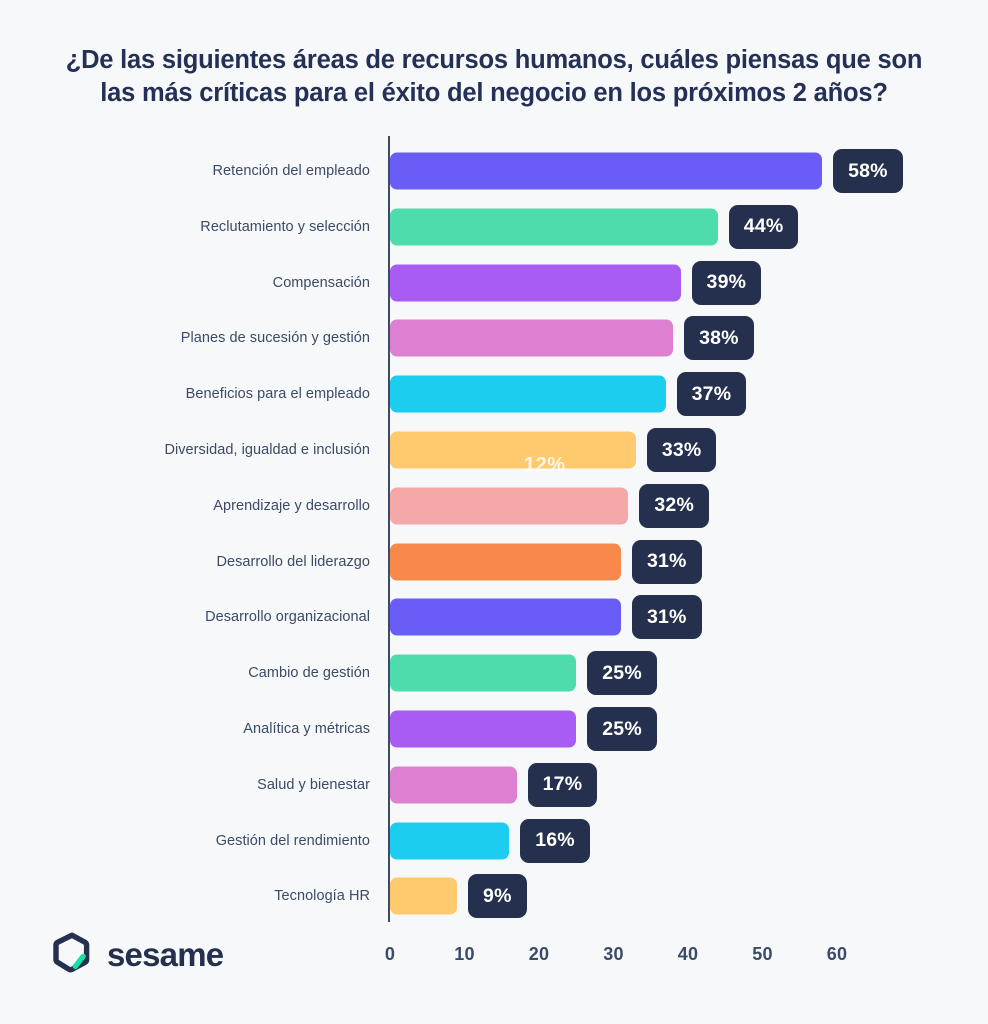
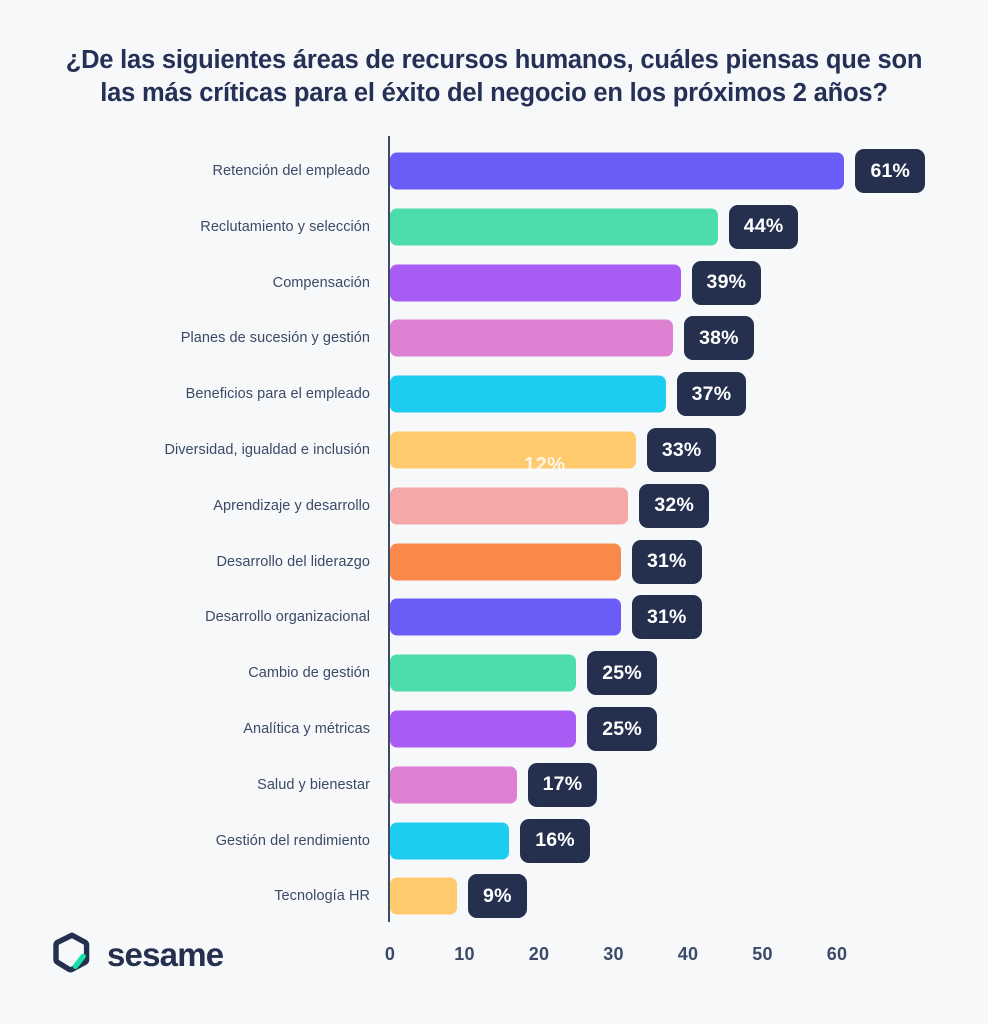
Retención del empleado: 58% -> 61%
